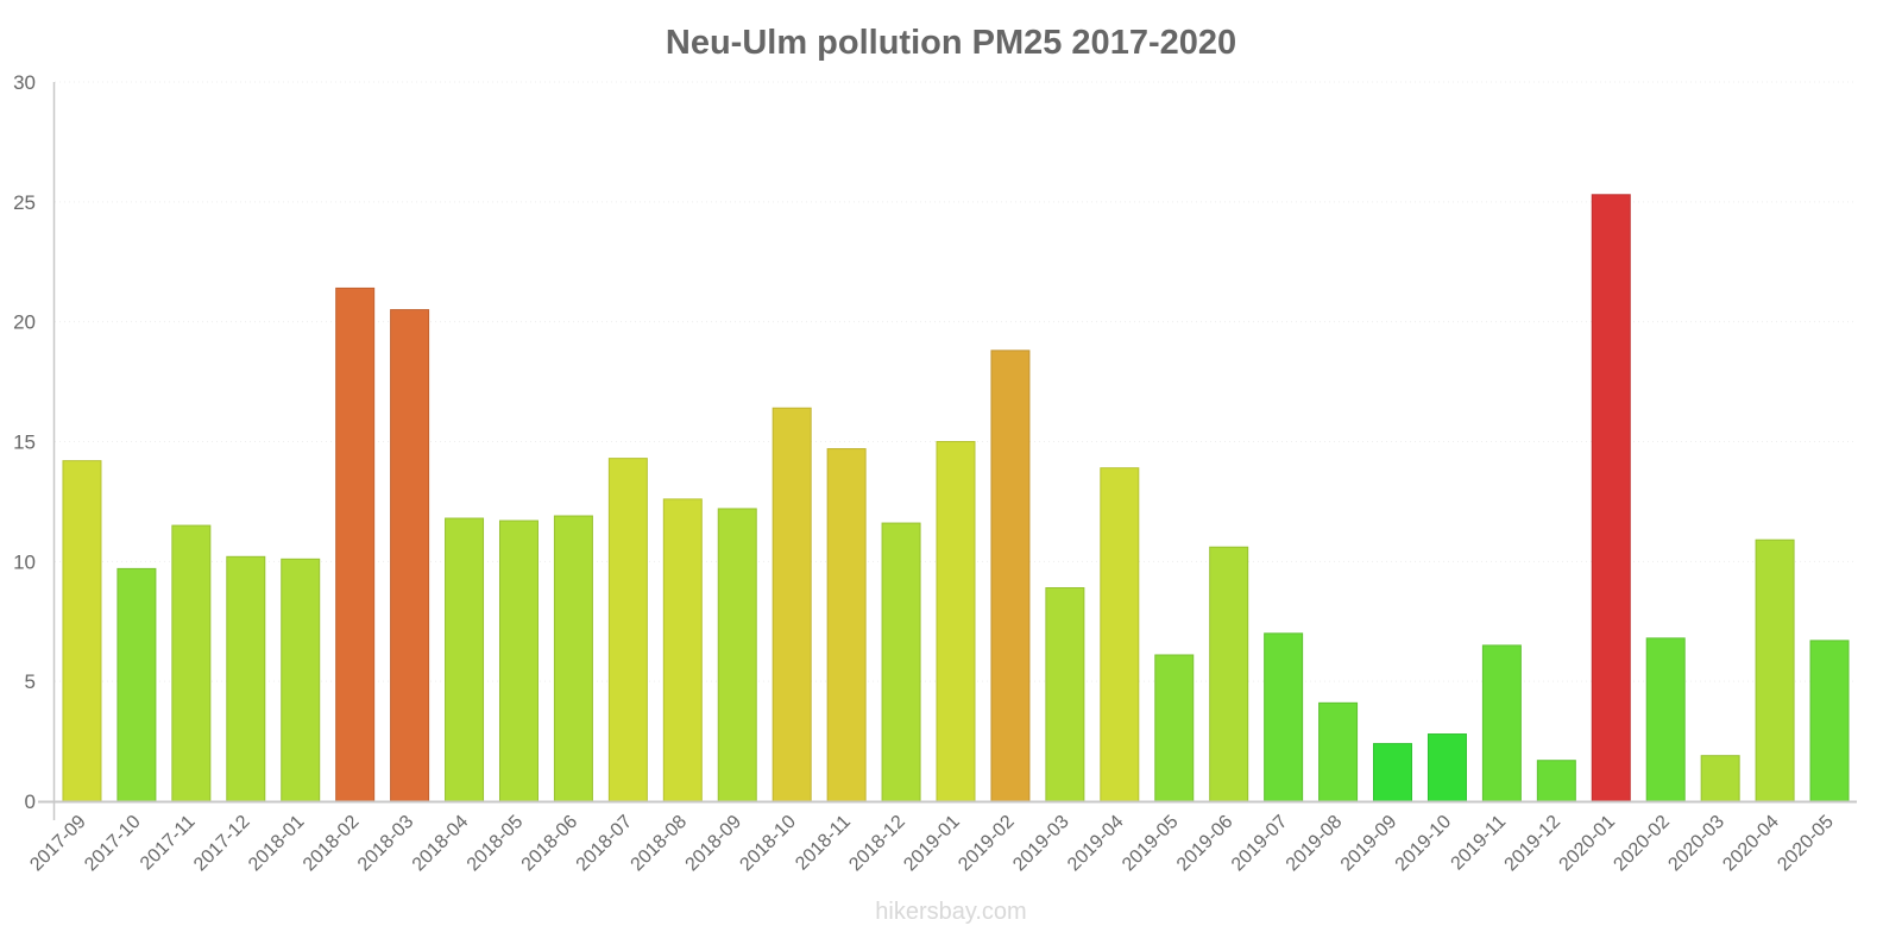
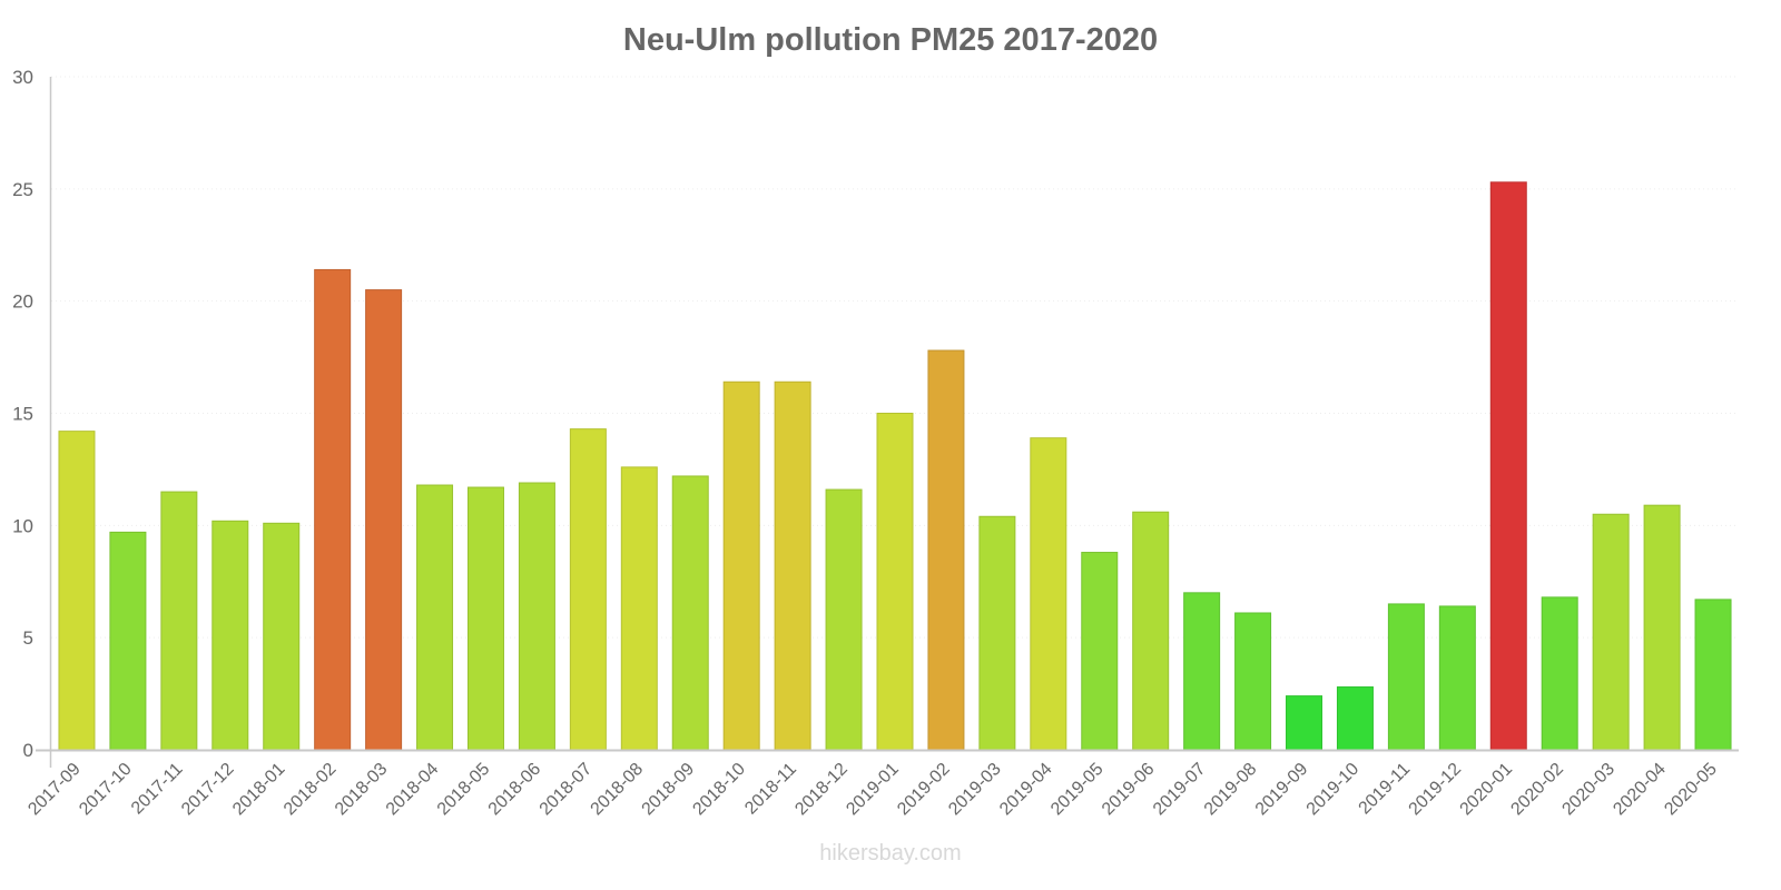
2018-11: 14.7 -> 16.4
2019-02: 18.8 -> 17.8
2019-03: 8.9 -> 10.4
2019-05: 6.1 -> 8.8
2019-08: 4.1 -> 6.1
2019-12: 1.7 -> 6.4
2020-03: 1.9 -> 10.5
